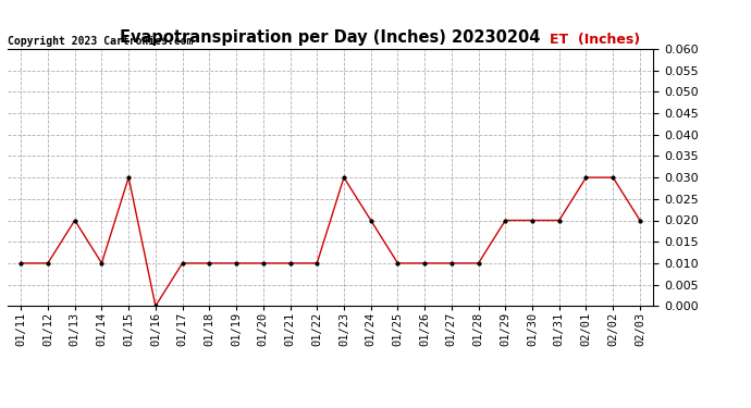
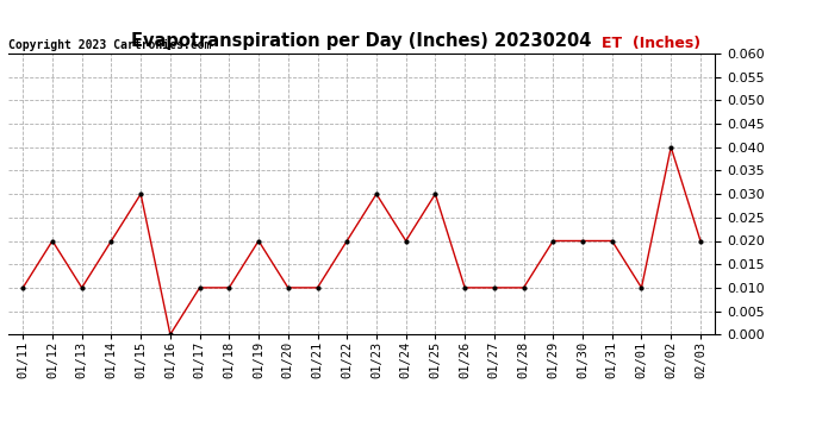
01/12: 0.01 -> 0.02
01/13: 0.02 -> 0.01
01/14: 0.01 -> 0.02
01/19: 0.01 -> 0.02
01/22: 0.01 -> 0.02
01/25: 0.01 -> 0.03
02/01: 0.03 -> 0.01
02/02: 0.03 -> 0.04
